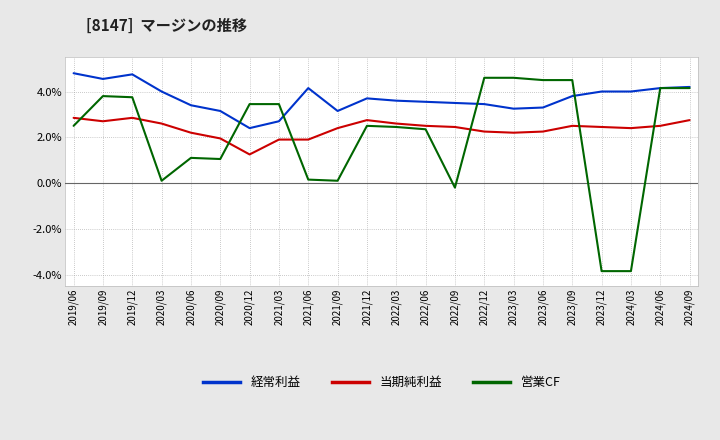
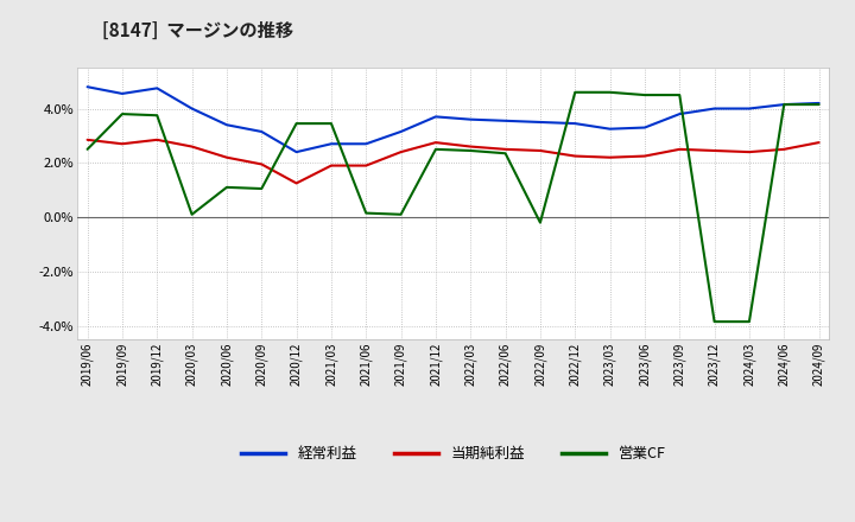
経常利益/2021/06: 4.15% -> 2.70%
